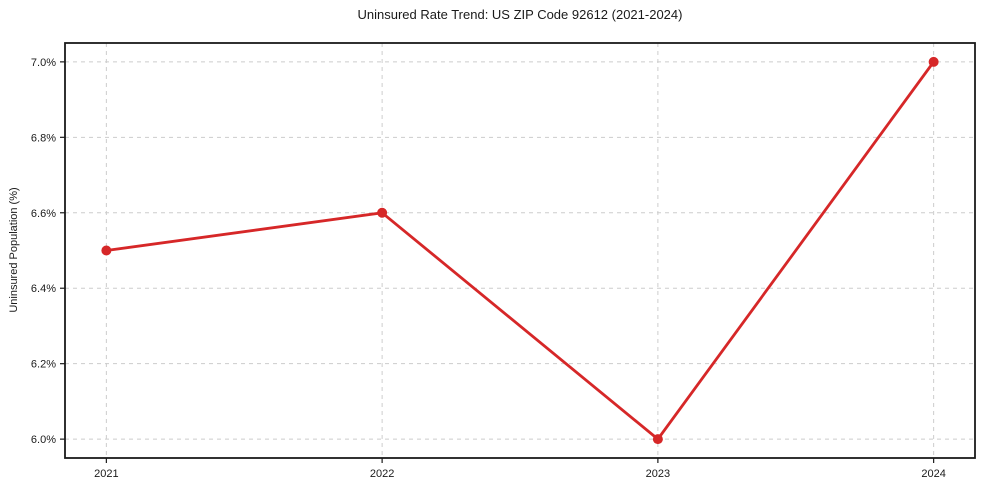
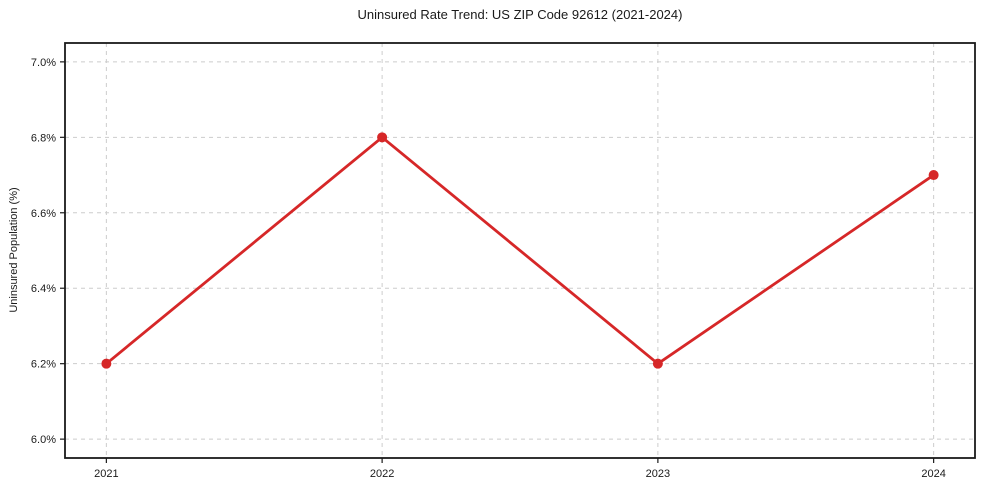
2021: 6.5% -> 6.2%
2022: 6.6% -> 6.8%
2023: 6.0% -> 6.2%
2024: 7.0% -> 6.7%
